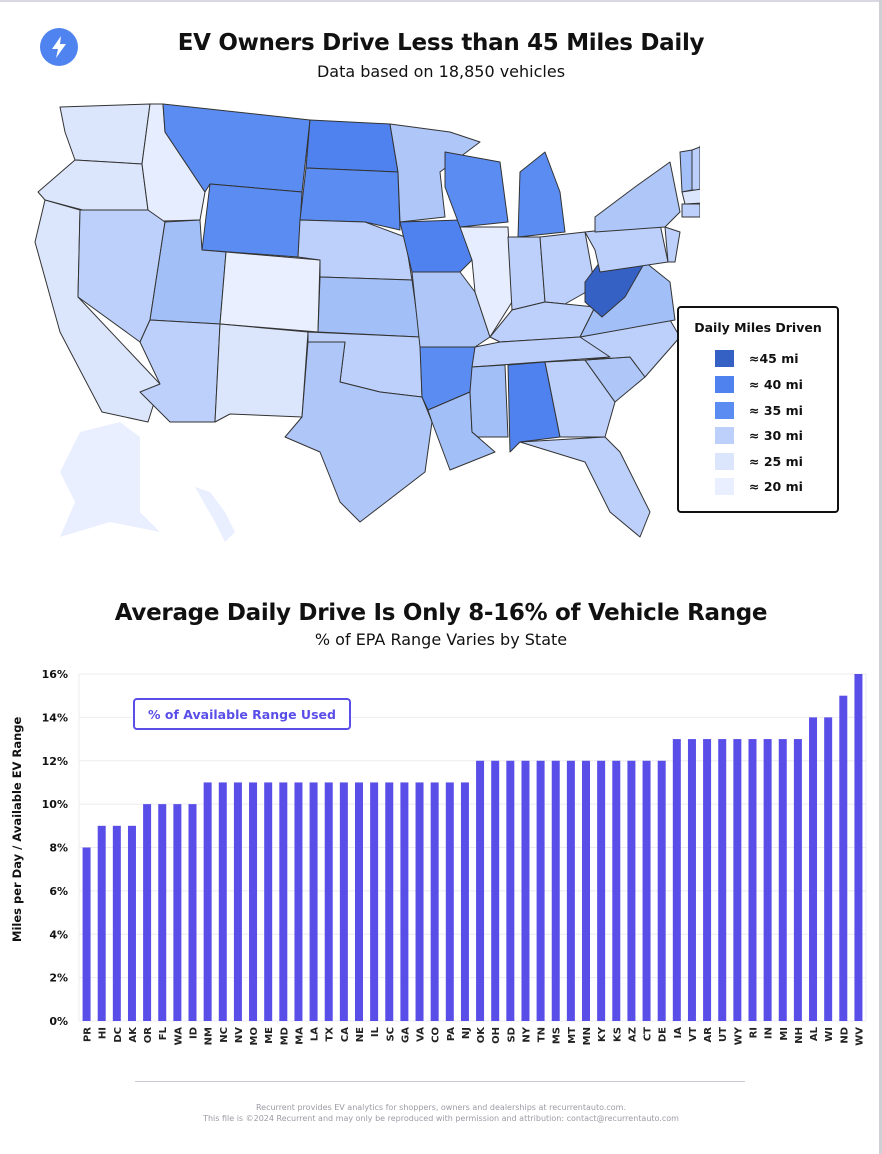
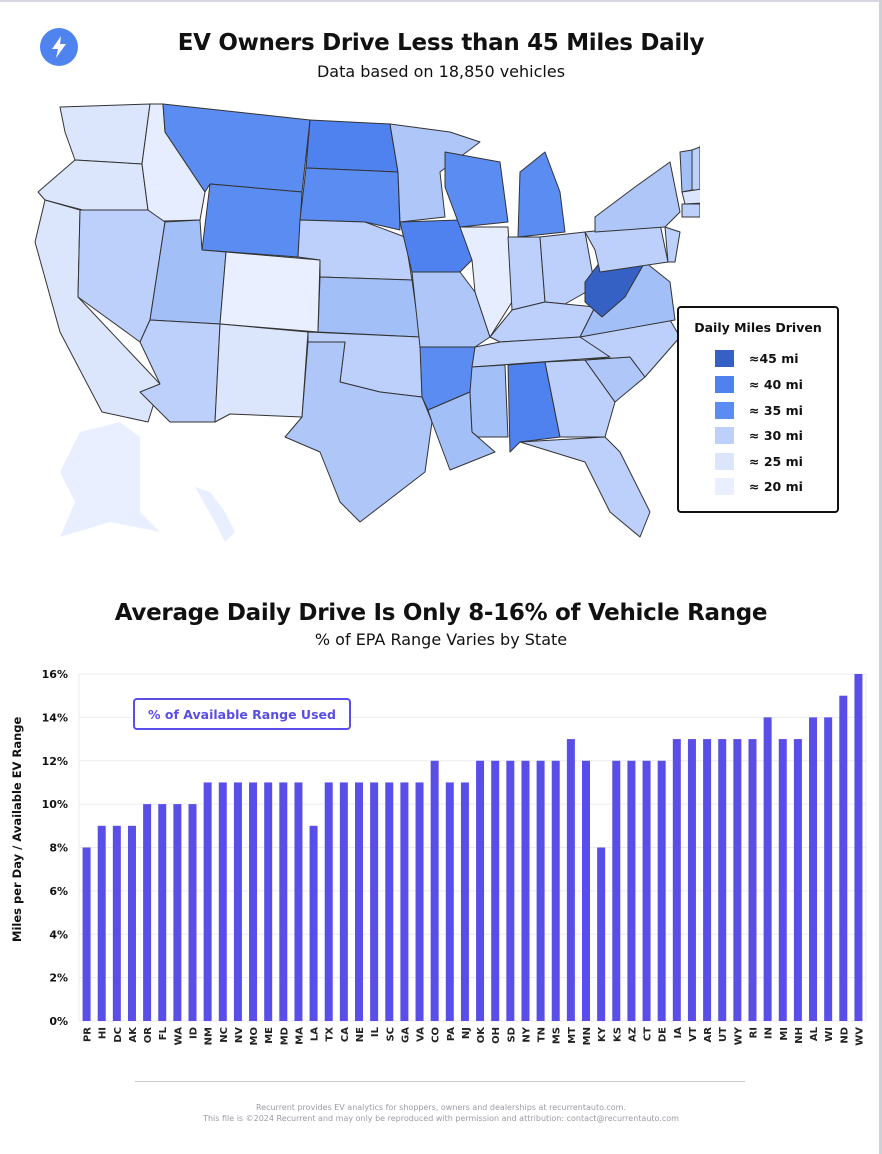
LA: 11% -> 9%
CO: 11% -> 12%
MT: 12% -> 13%
KY: 12% -> 8%
IN: 13% -> 14%
